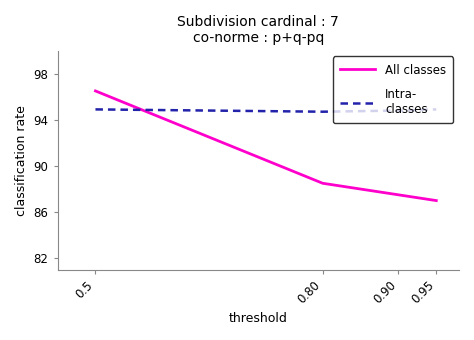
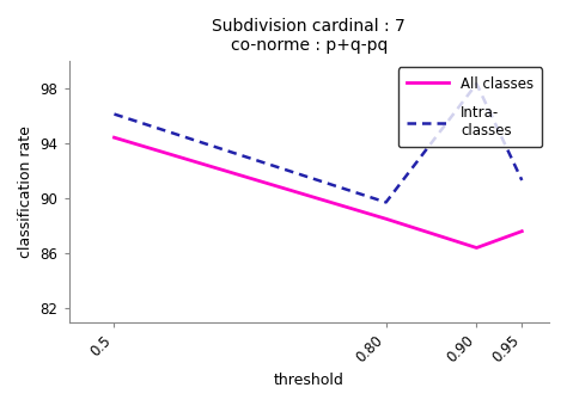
All classes/0.5: 96.5 -> 94.4
Intra- classes/0.5: 94.9 -> 96.1
Intra- classes/0.80: 94.7 -> 89.7
All classes/0.90: 87.5 -> 86.4
Intra- classes/0.90: 94.8 -> 98.3
All classes/0.95: 87.0 -> 87.6
Intra- classes/0.95: 94.9 -> 91.3
